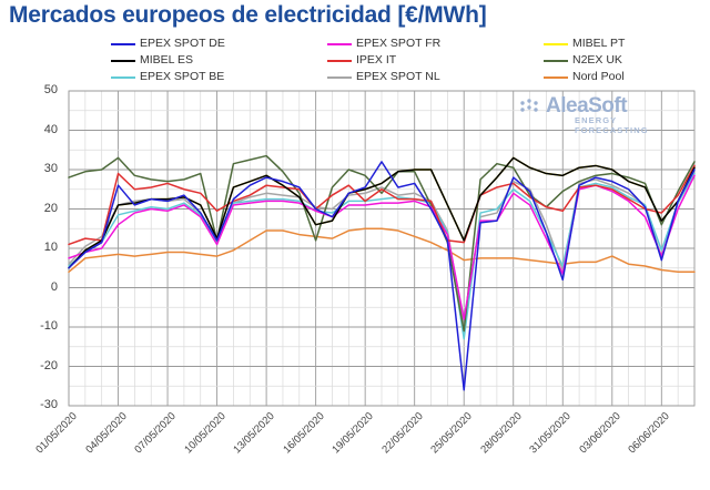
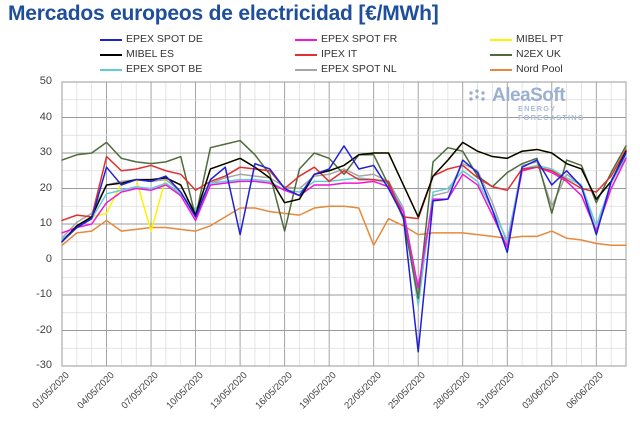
MIBEL PT/04/05/2020: 21 -> 13
Nord Pool/04/05/2020: 8 -> 11
MIBEL PT/07/05/2020: 22 -> 8
EPEX SPOT BE/10/05/2020: 12 -> 14
EPEX SPOT DE/13/05/2020: 28 -> 7
N2EX UK/16/05/2020: 12 -> 8
Nord Pool/22/05/2020: 13 -> 4
EPEX SPOT DE/03/06/2020: 27 -> 21
N2EX UK/03/06/2020: 29 -> 13
EPEX SPOT NL/03/06/2020: 26 -> 15
